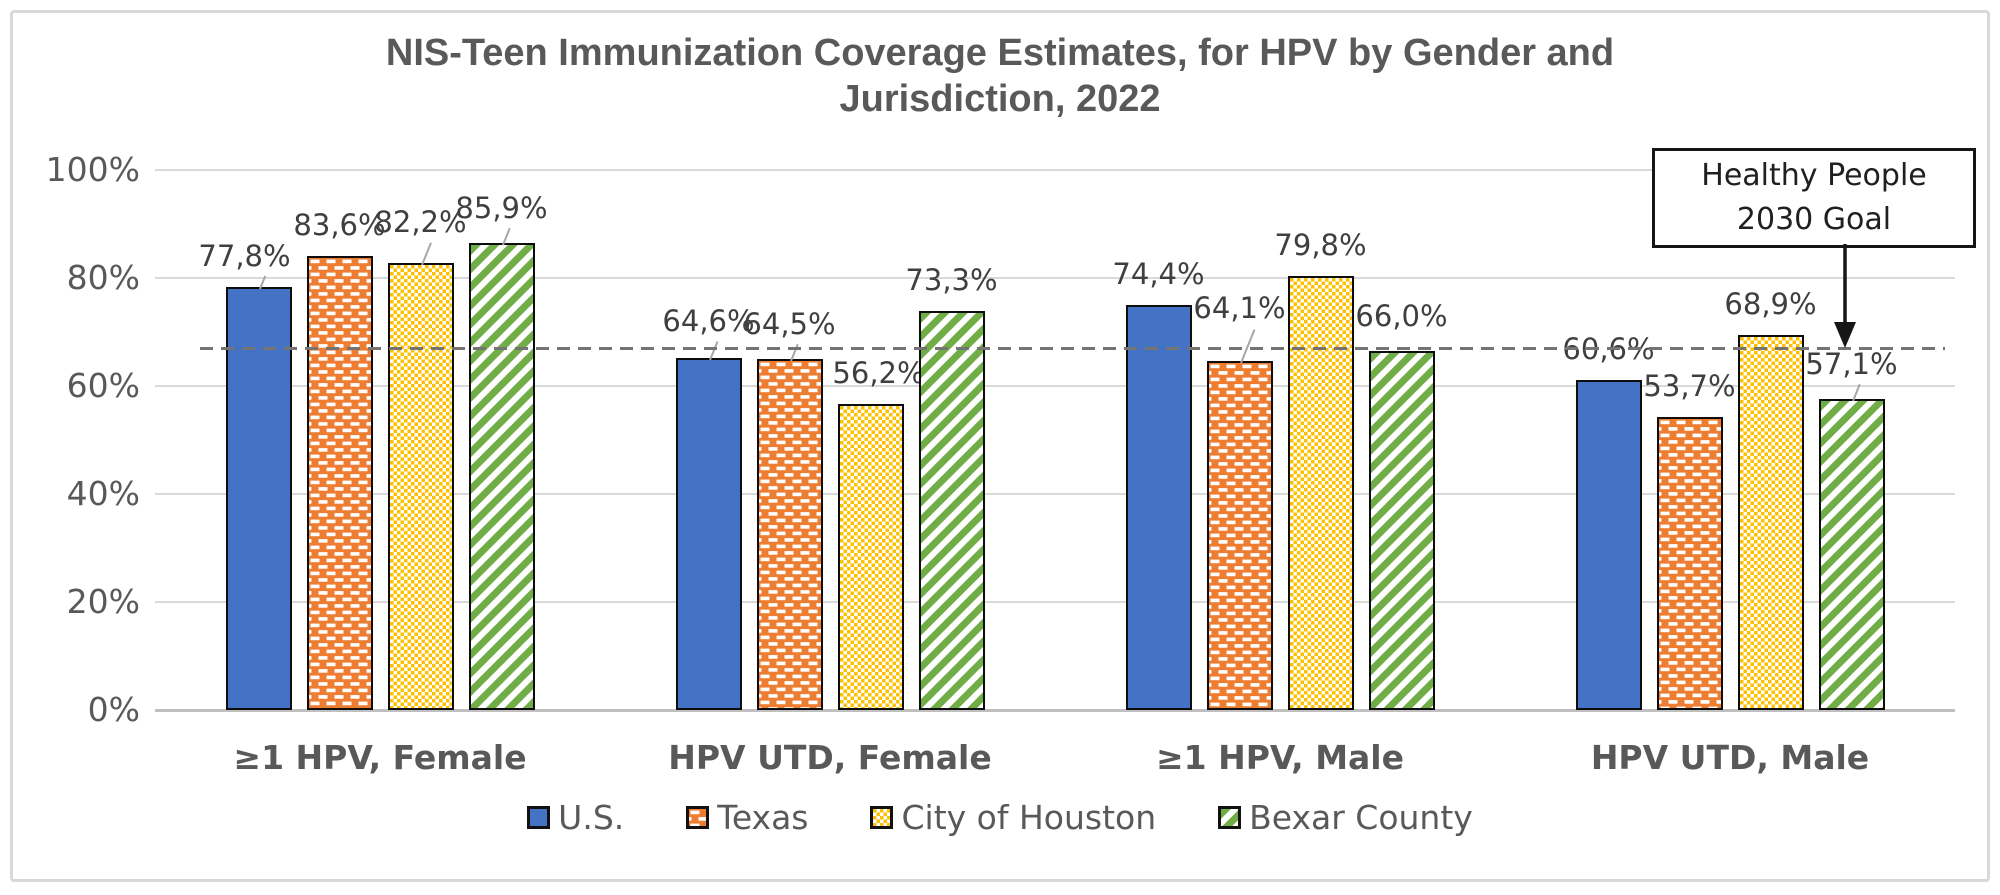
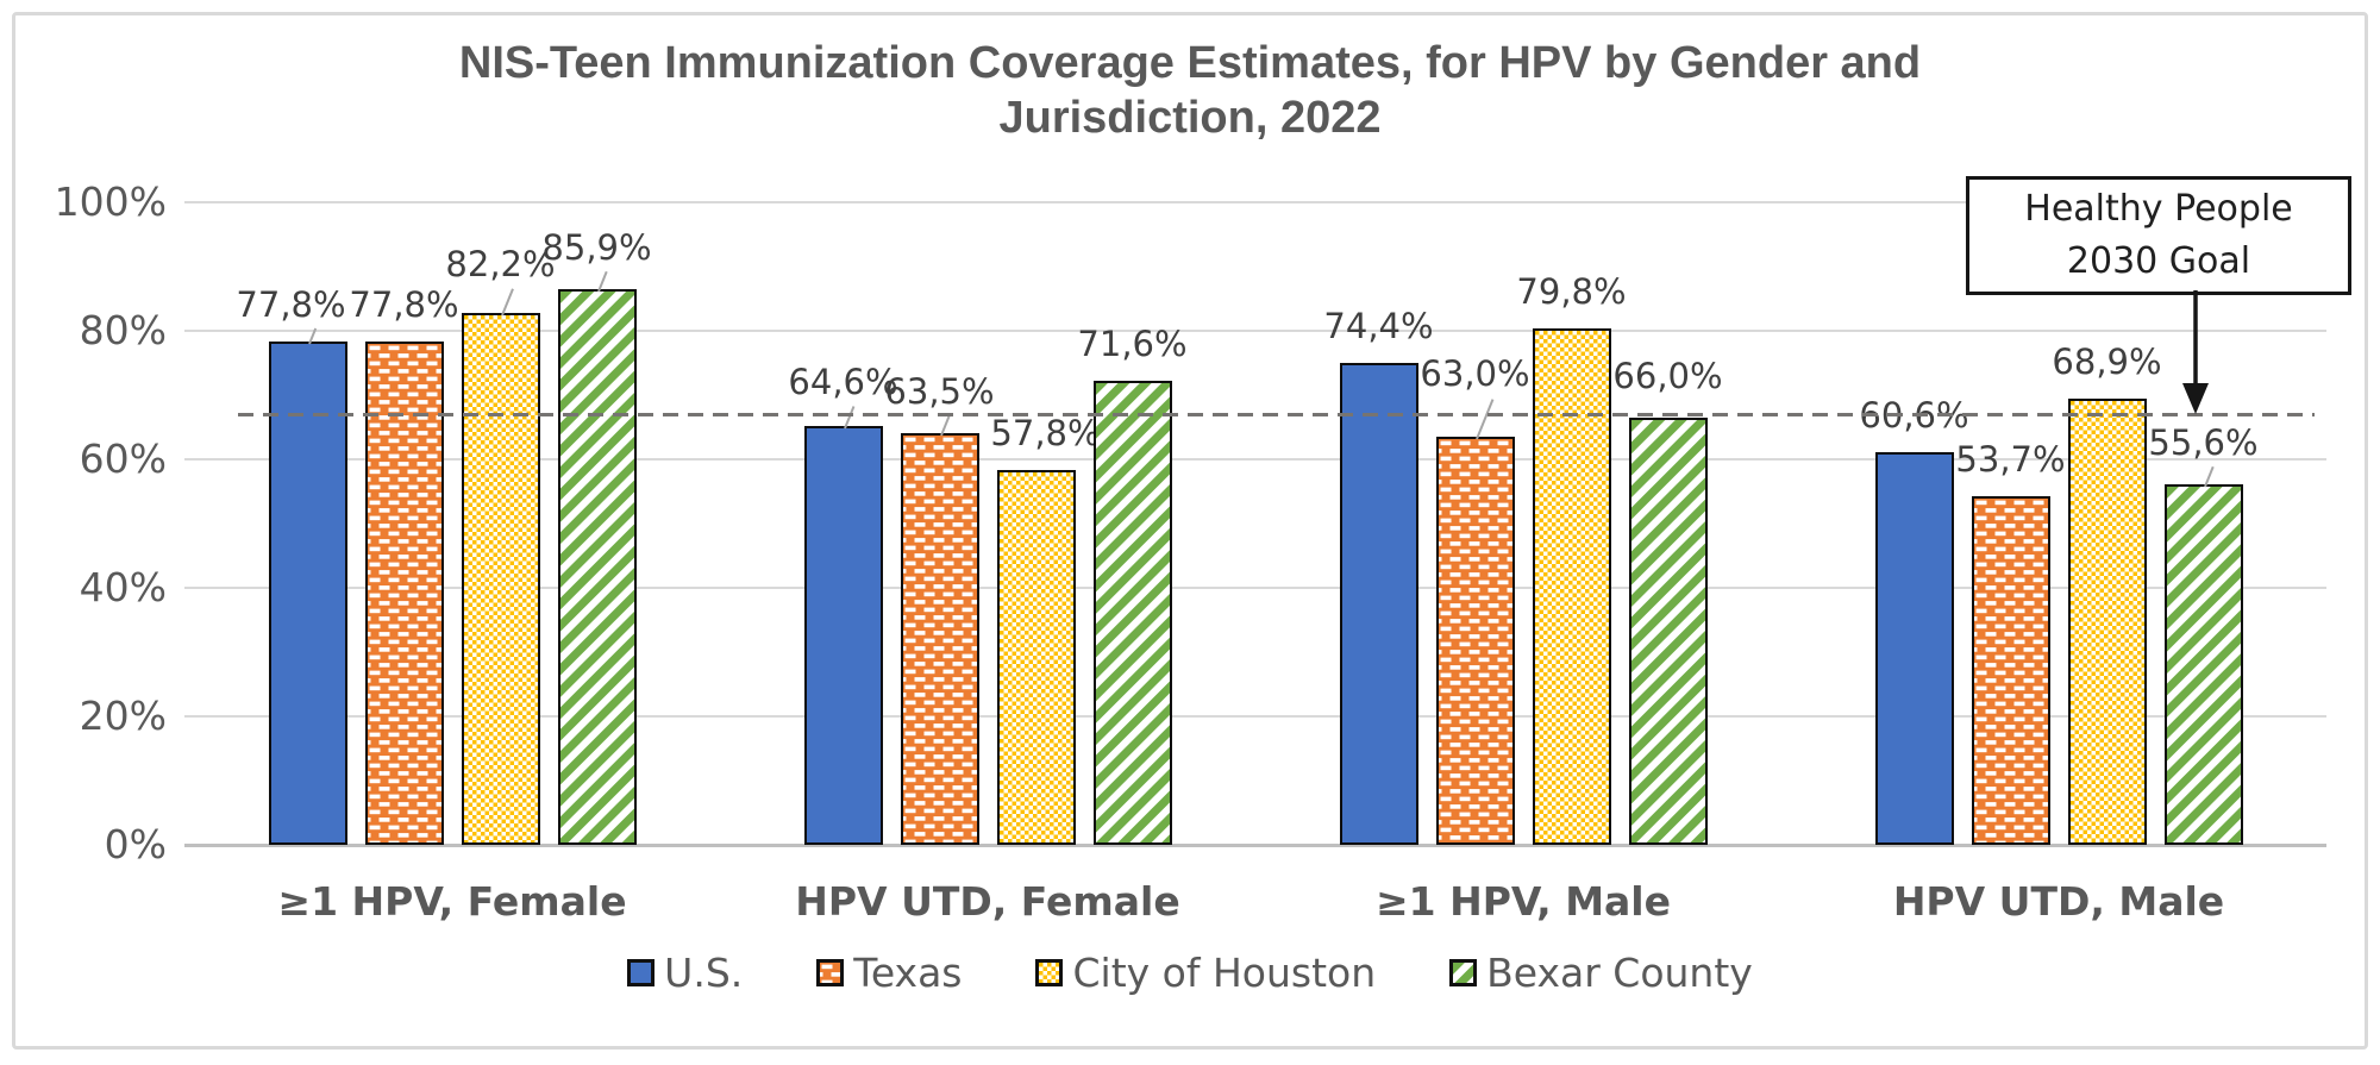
Texas/≥1 HPV, Female: 83,6% -> 77,8%
Texas/HPV UTD, Female: 64,5% -> 63,5%
City of Houston/HPV UTD, Female: 56,2% -> 57,8%
Bexar County/HPV UTD, Female: 73,3% -> 71,6%
Texas/≥1 HPV, Male: 64,1% -> 63,0%
Bexar County/HPV UTD, Male: 57,1% -> 55,6%
